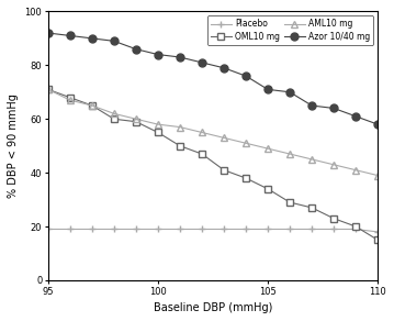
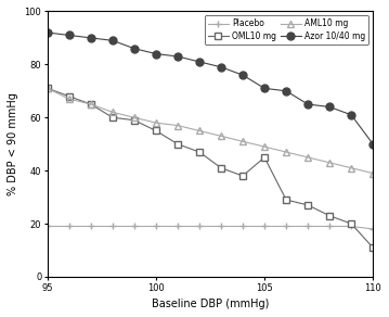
OML10 mg/105: 34 -> 45
OML10 mg/110: 15 -> 11
Azor 10/40 mg/110: 58 -> 50
